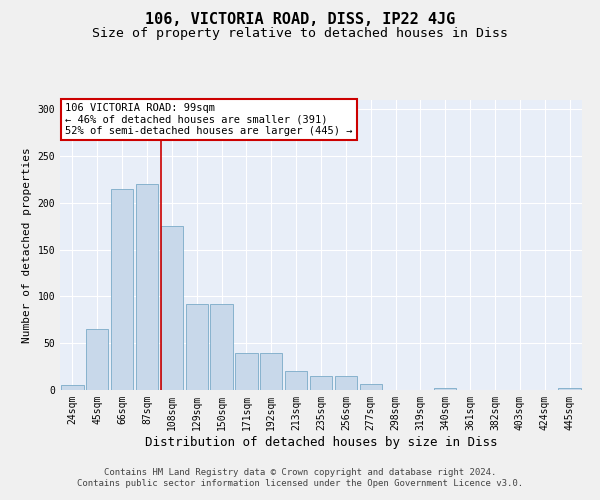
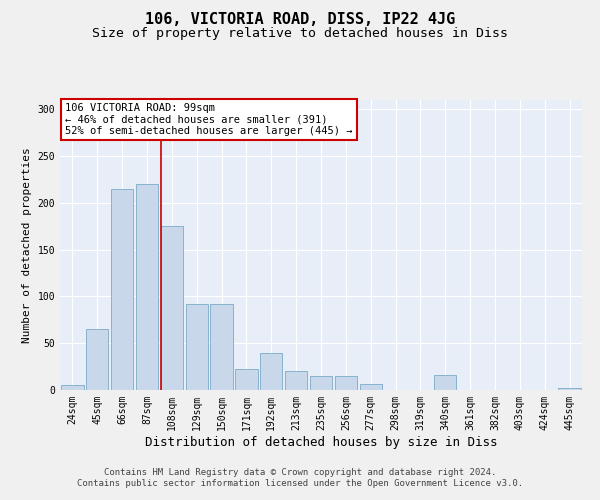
171sqm: 40 -> 22
340sqm: 2 -> 16
